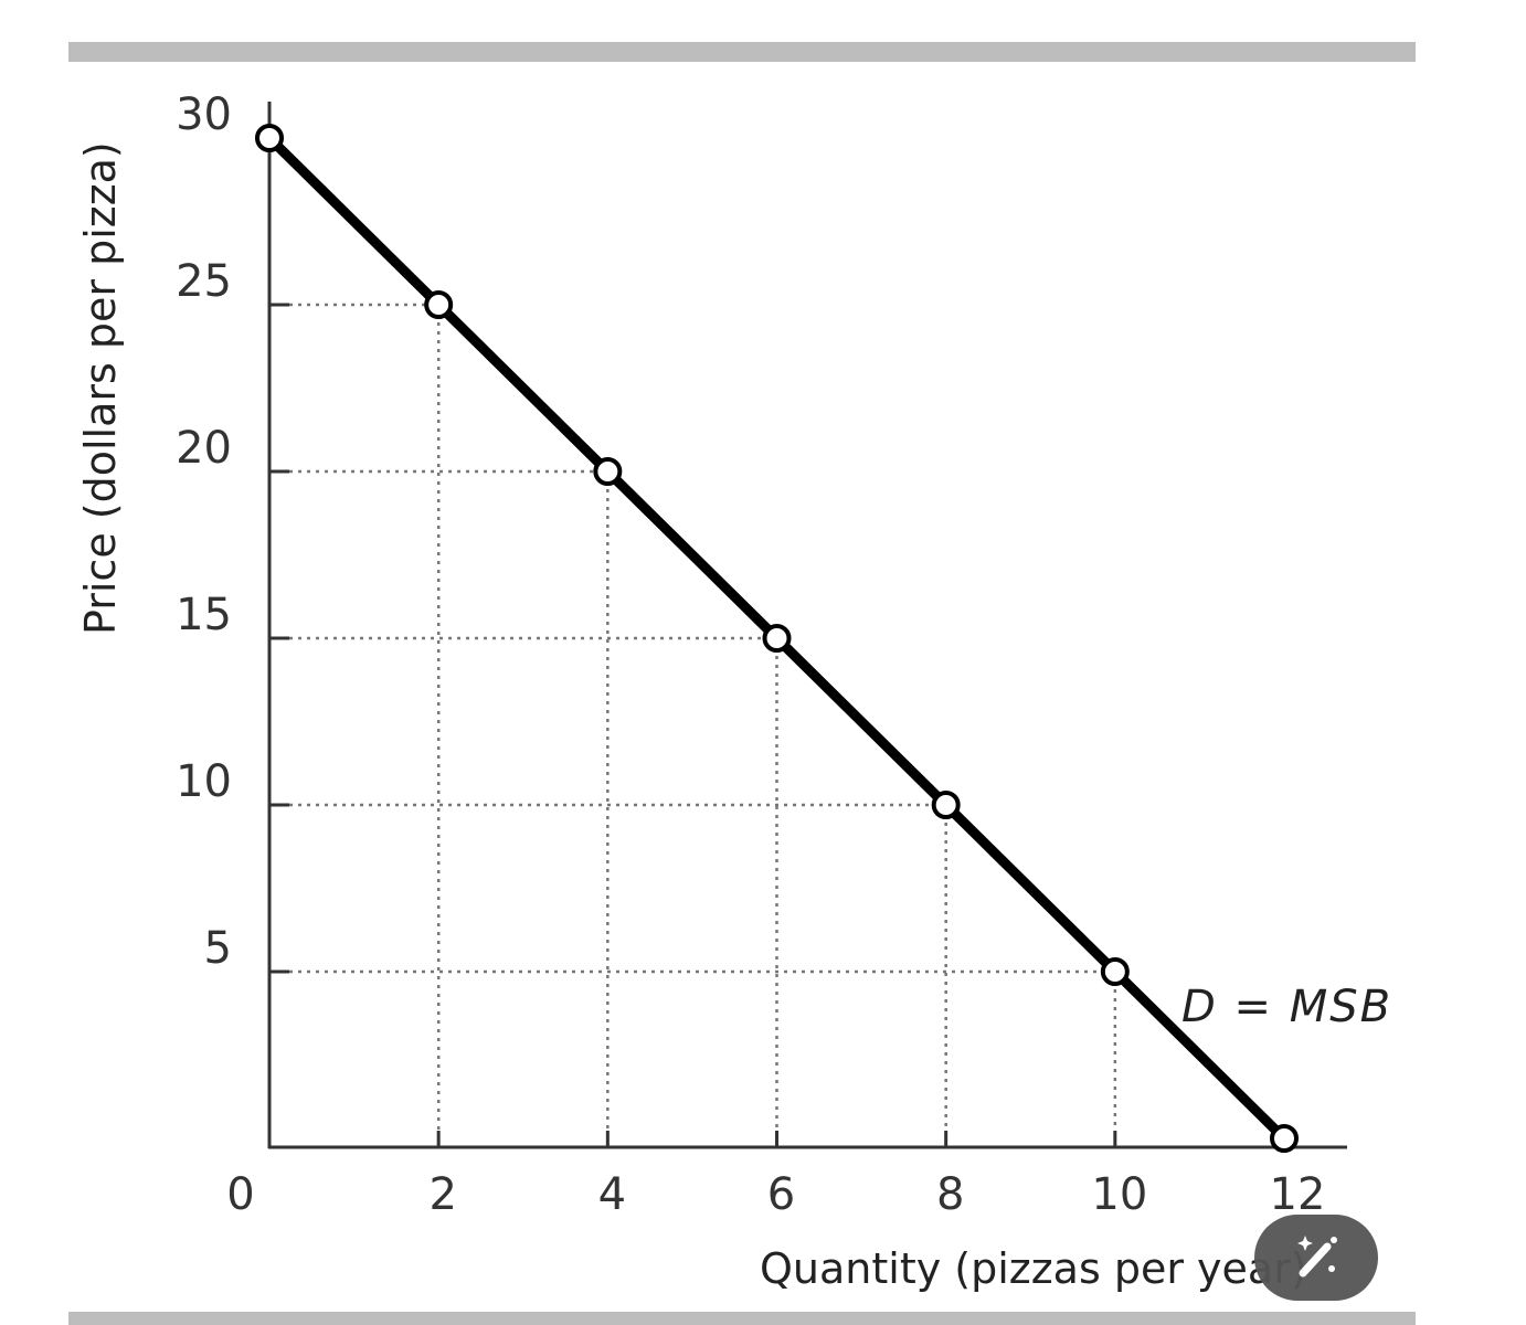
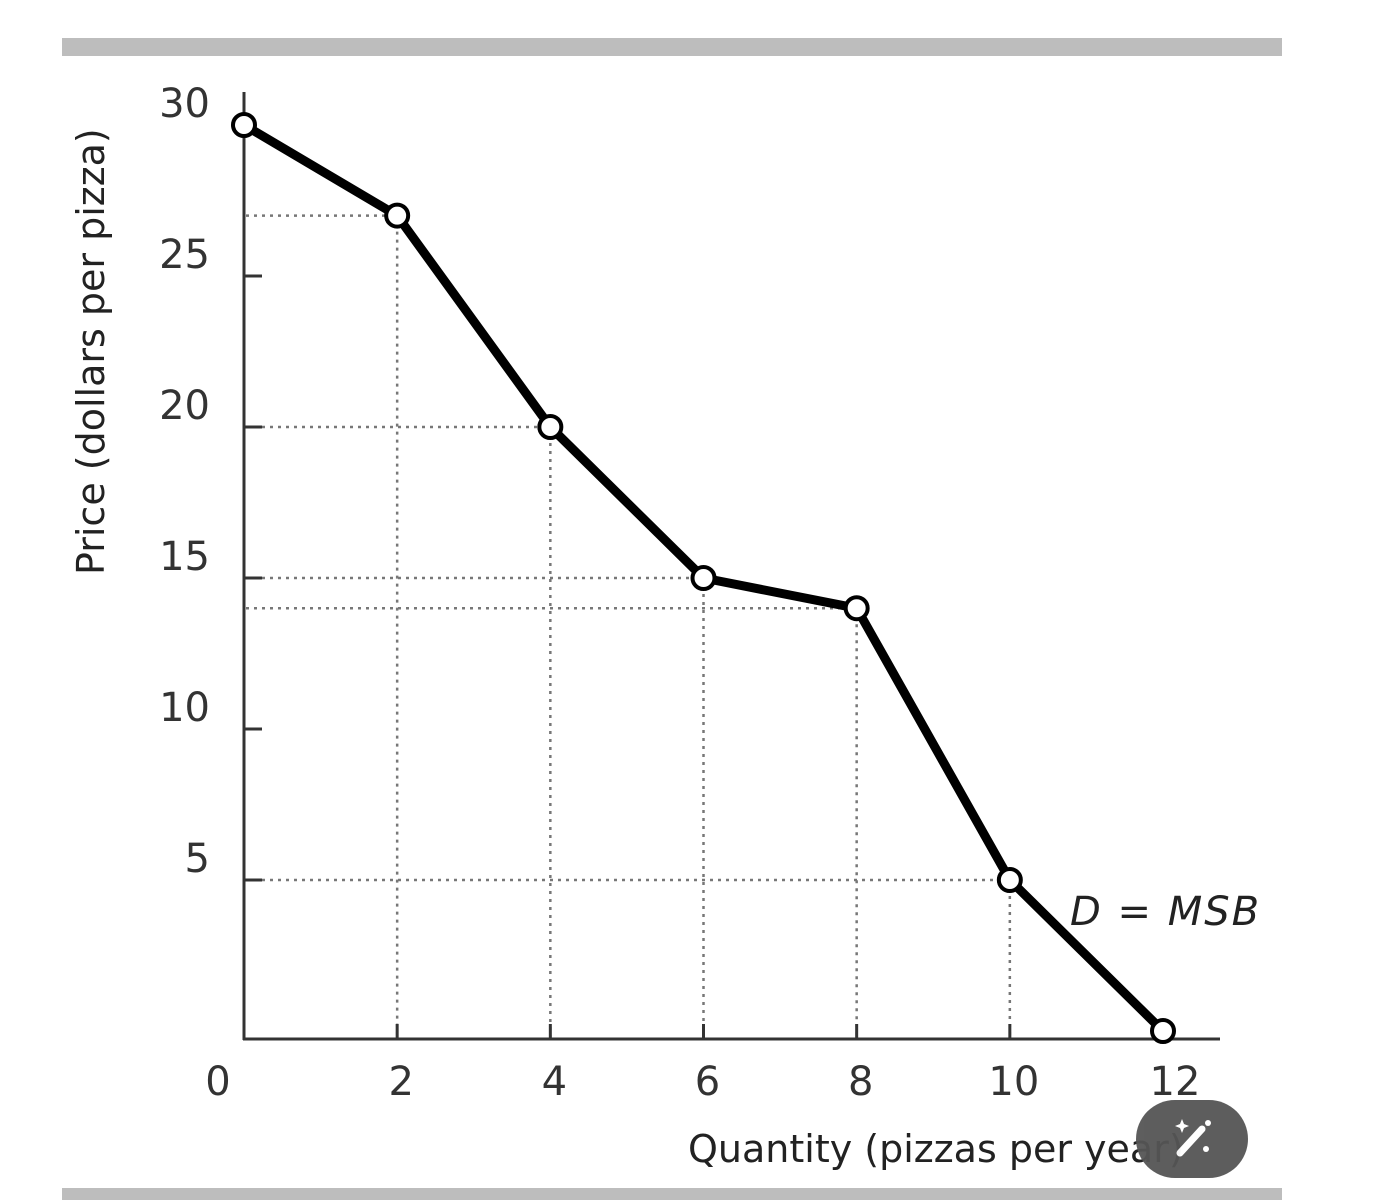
2: 25 -> 27
8: 10 -> 14
